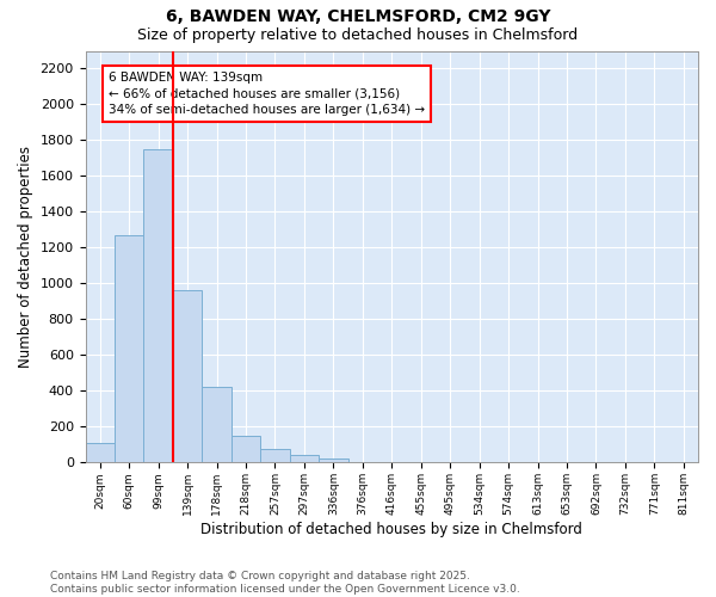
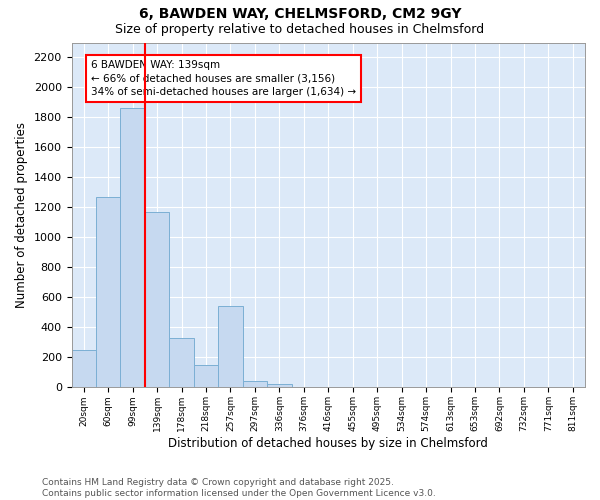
20sqm: 110 -> 250
99sqm: 1750 -> 1860
139sqm: 960 -> 1170
178sqm: 420 -> 330
257sqm: 80 -> 540
